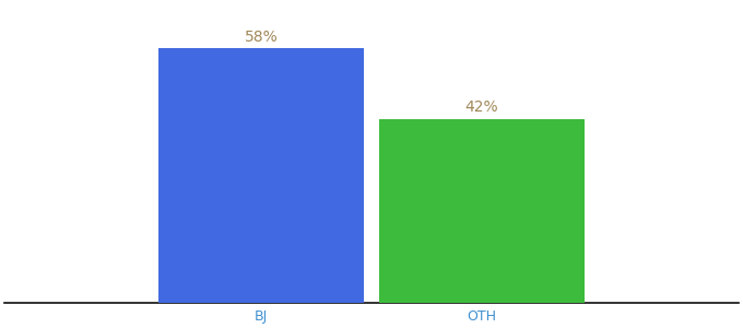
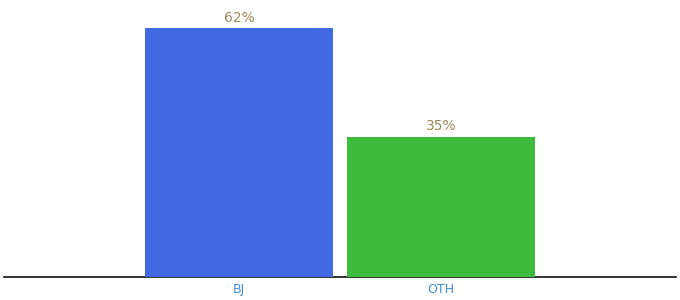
BJ: 58% -> 62%
OTH: 42% -> 35%
